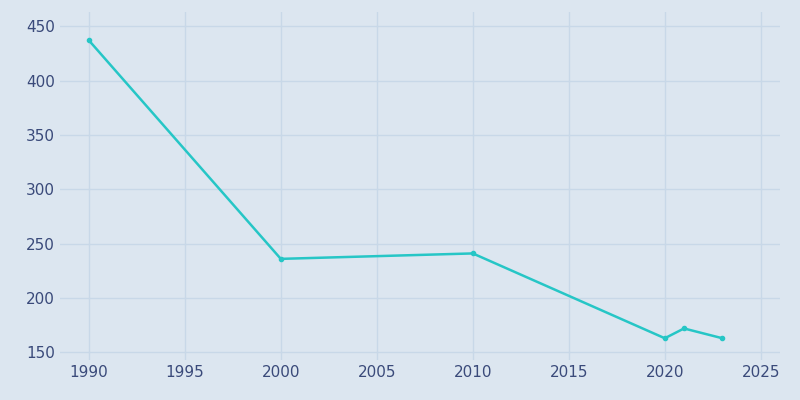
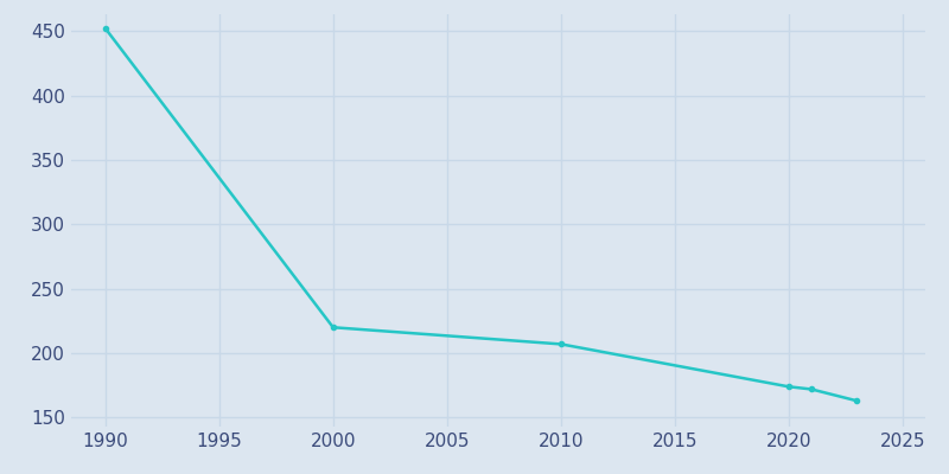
1990: 437 -> 452
2000: 236 -> 220
2010: 241 -> 207
2020: 163 -> 174
